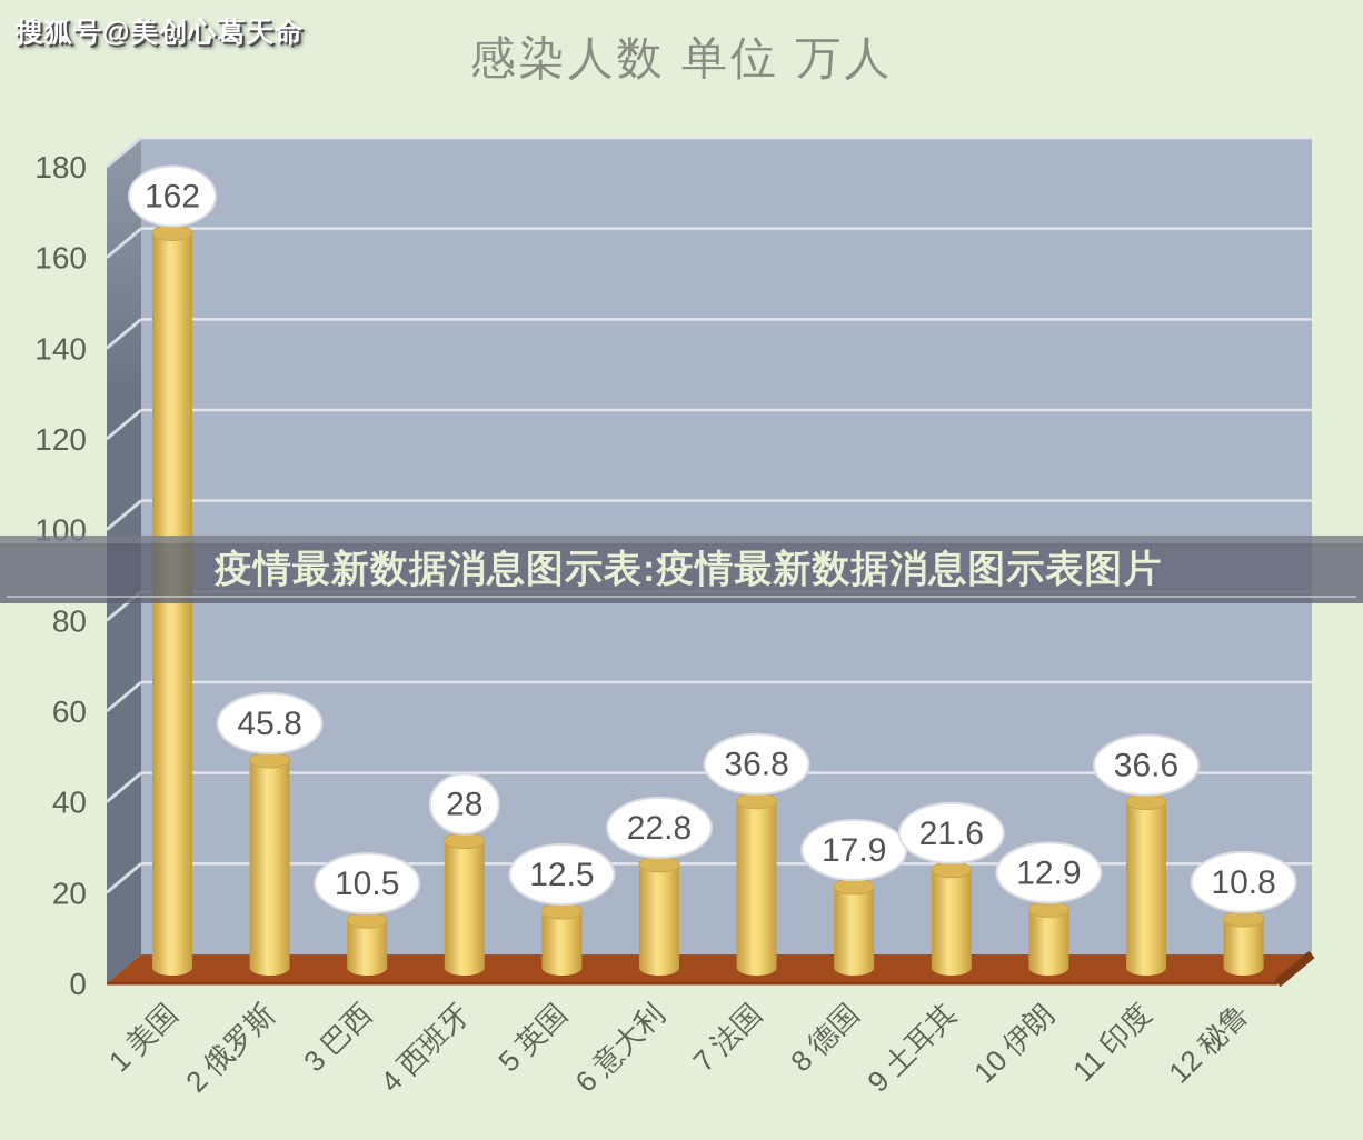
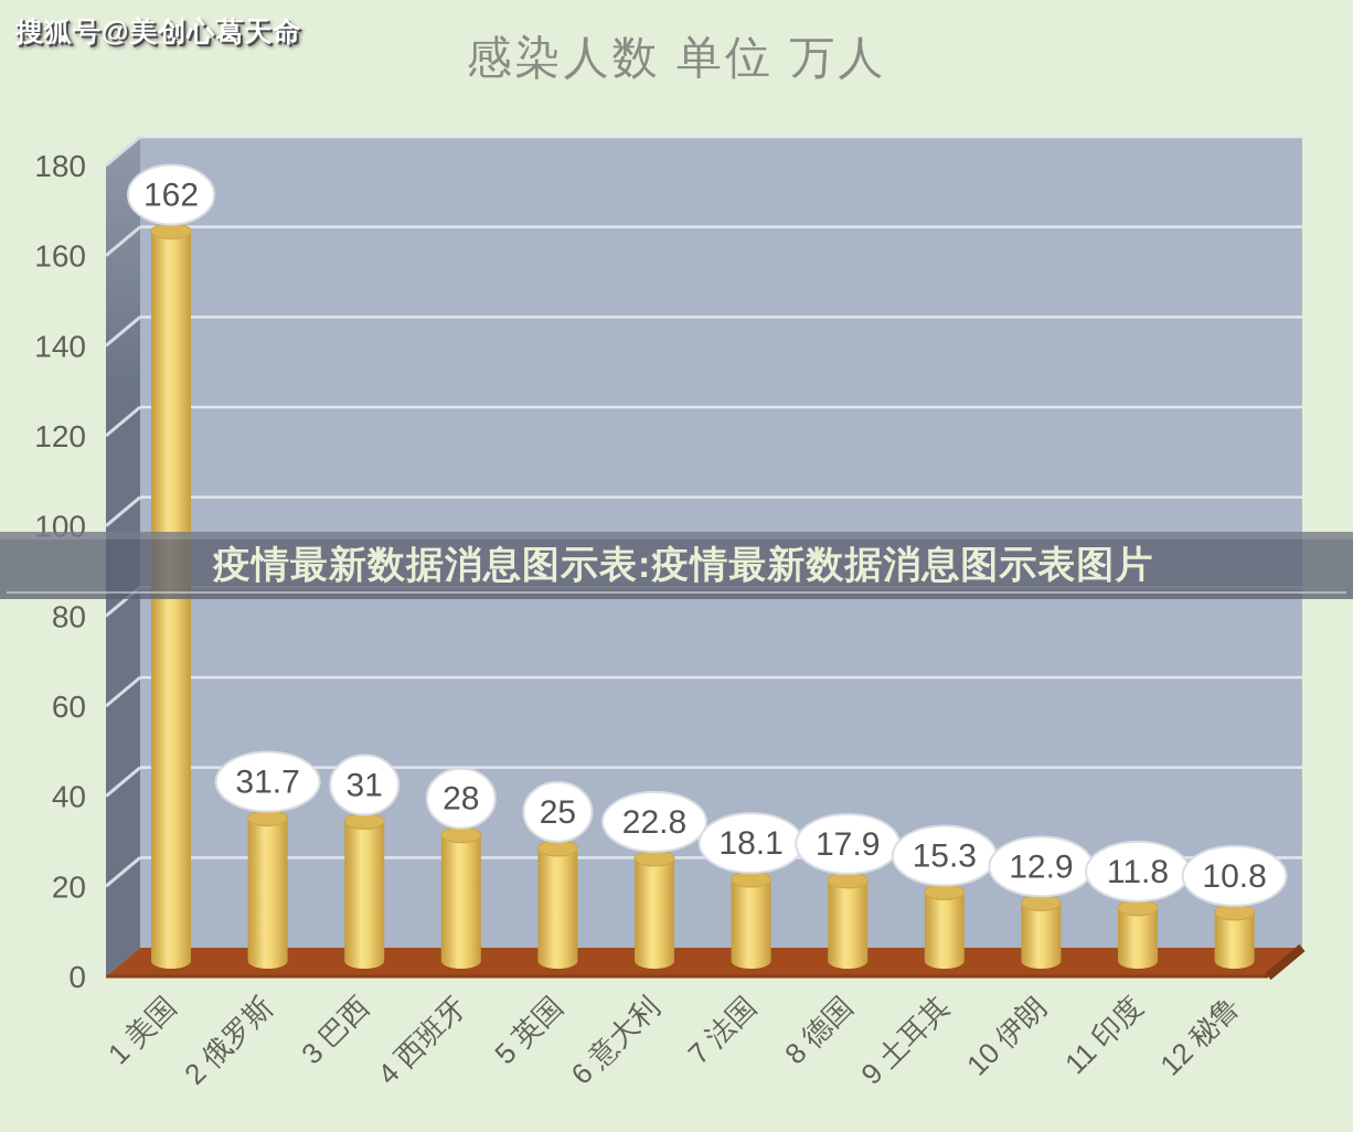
2 俄罗斯: 45.8 -> 31.7
3 巴西: 10.5 -> 31
5 英国: 12.5 -> 25
7 法国: 36.8 -> 18.1
9 土耳其: 21.6 -> 15.3
11 印度: 36.6 -> 11.8
